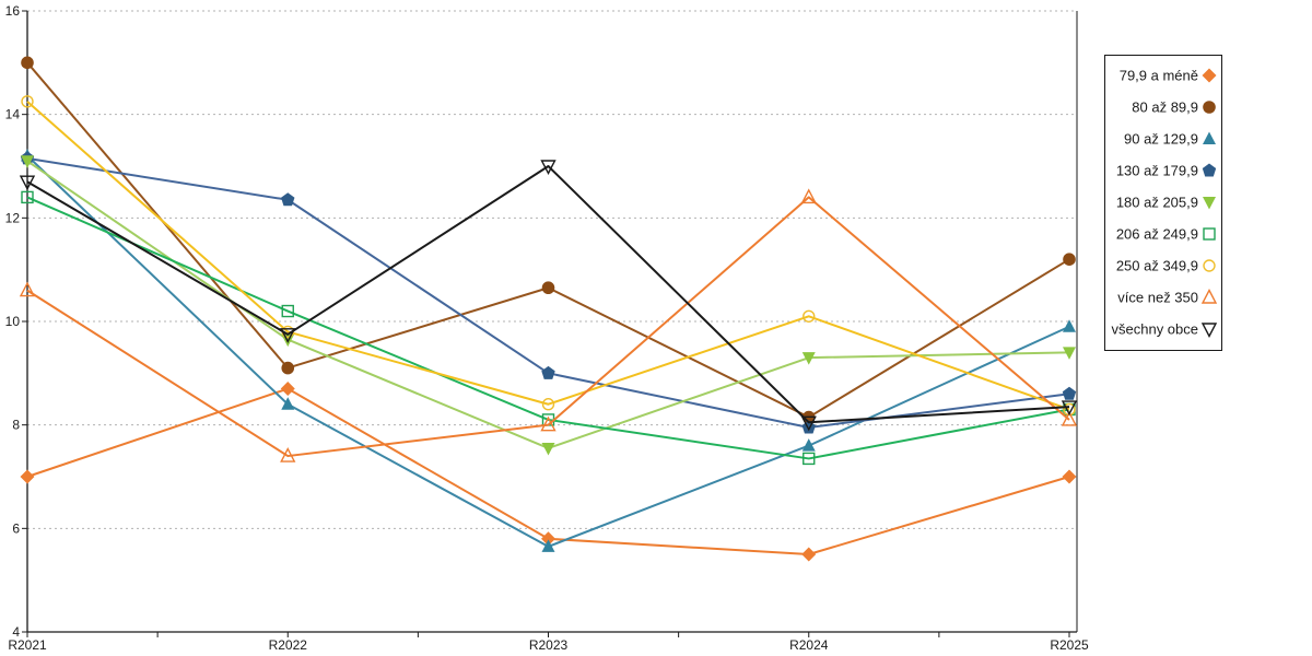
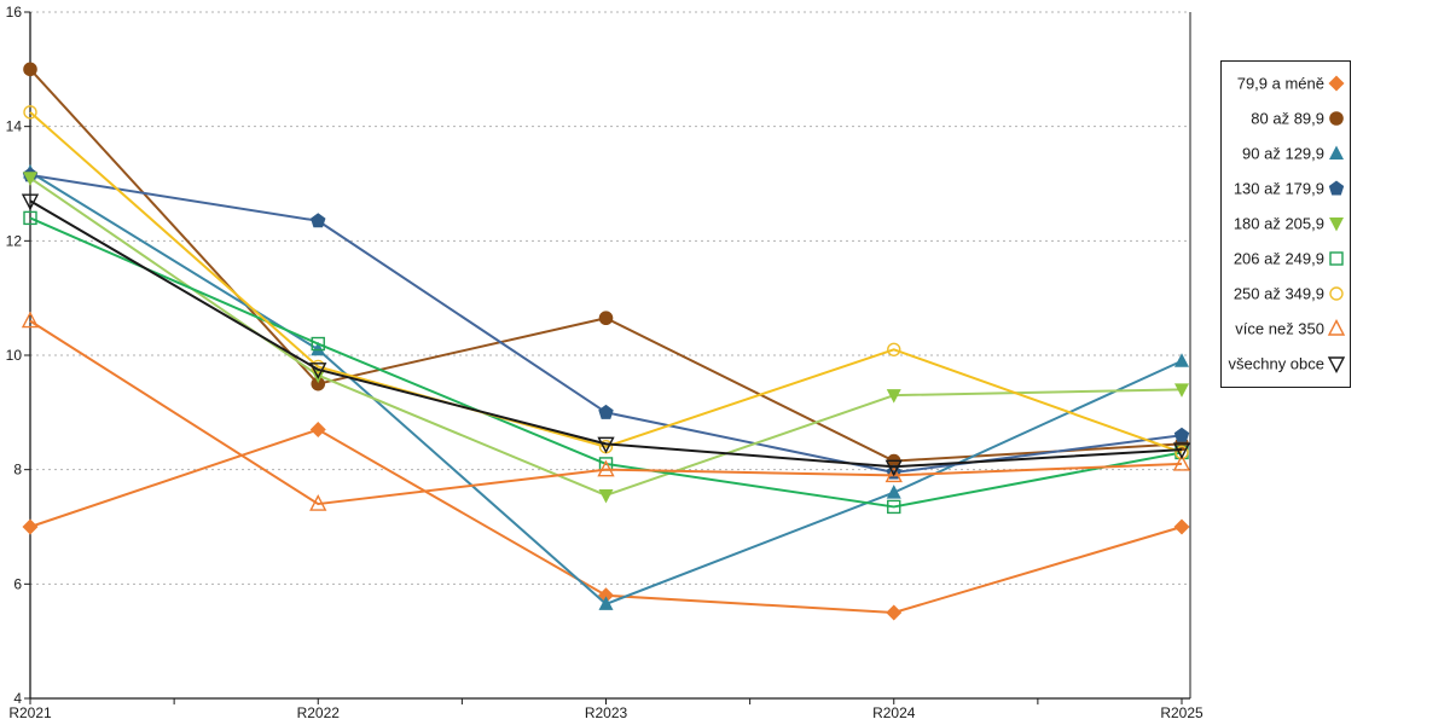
80 až 89,9/R2022: 9.1 -> 9.5
90 až 129,9/R2022: 8.4 -> 10.1
všechny obce/R2023: 13.0 -> 8.4
více než 350/R2024: 12.4 -> 7.9
80 až 89,9/R2025: 11.2 -> 8.4
